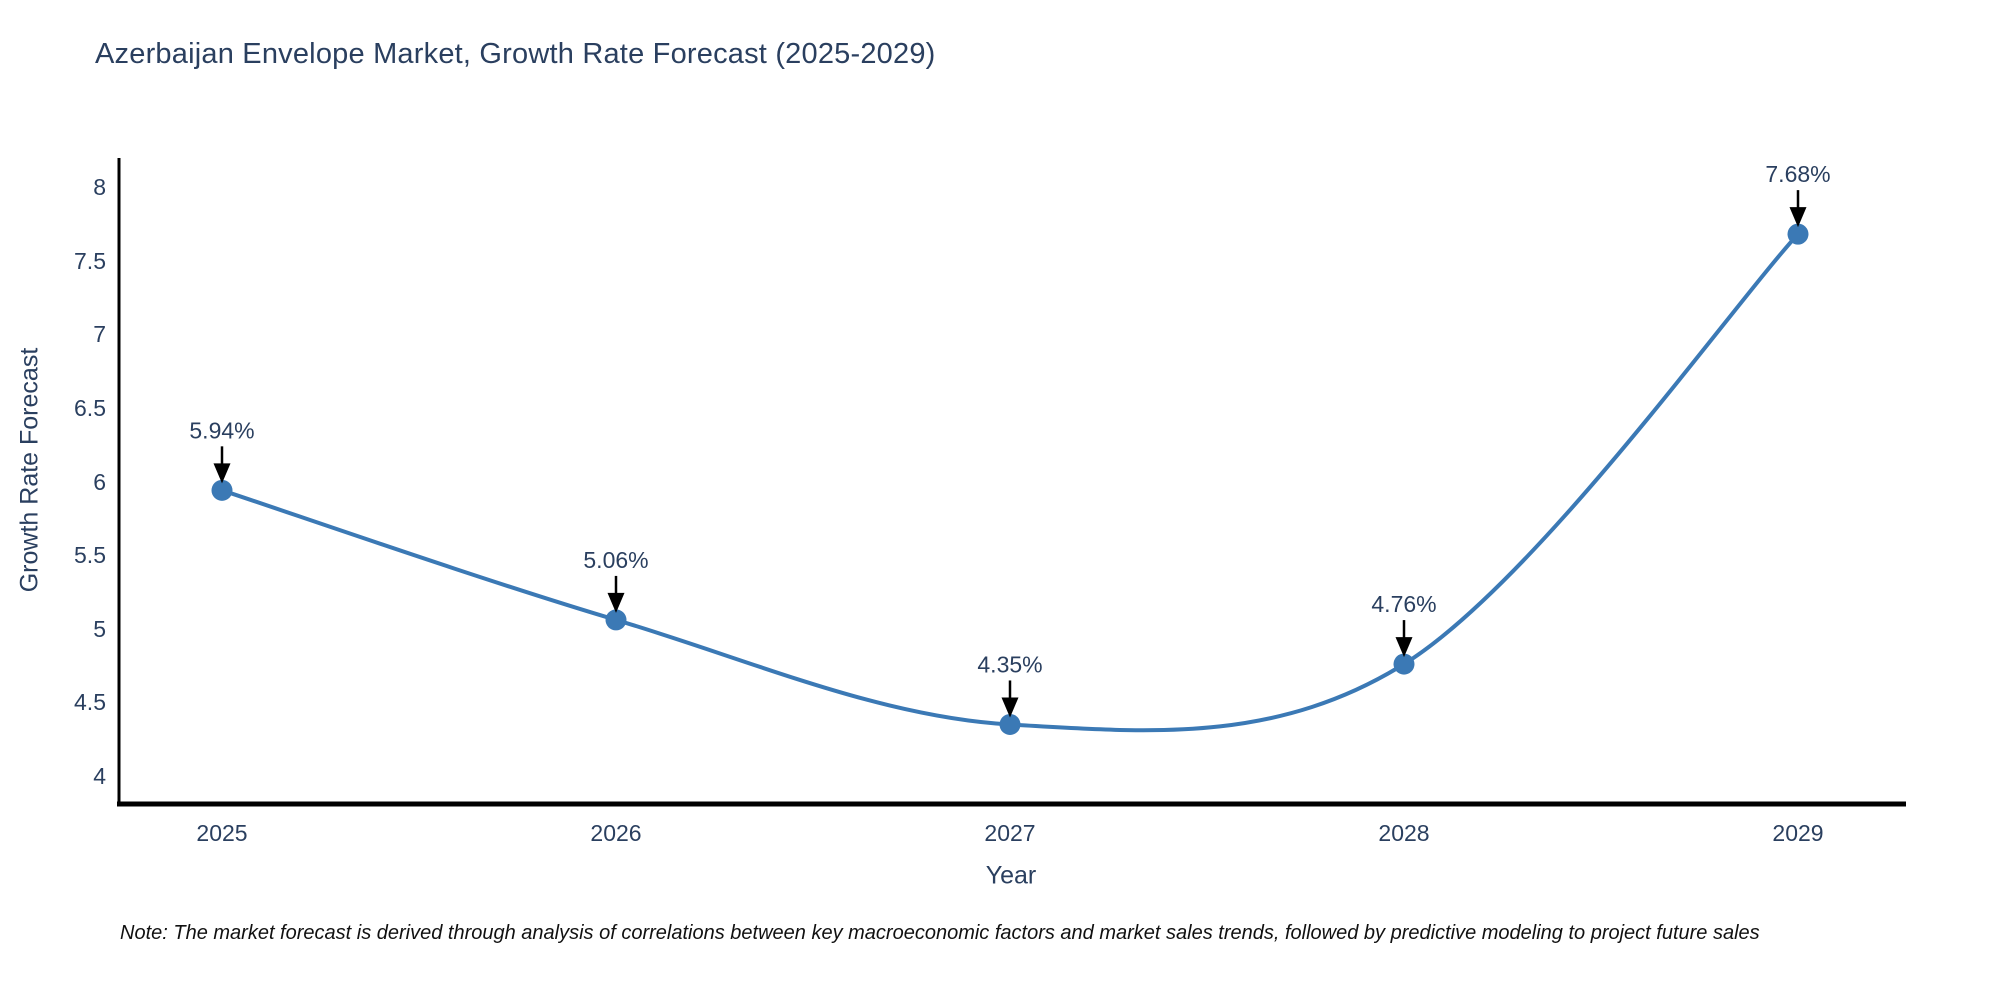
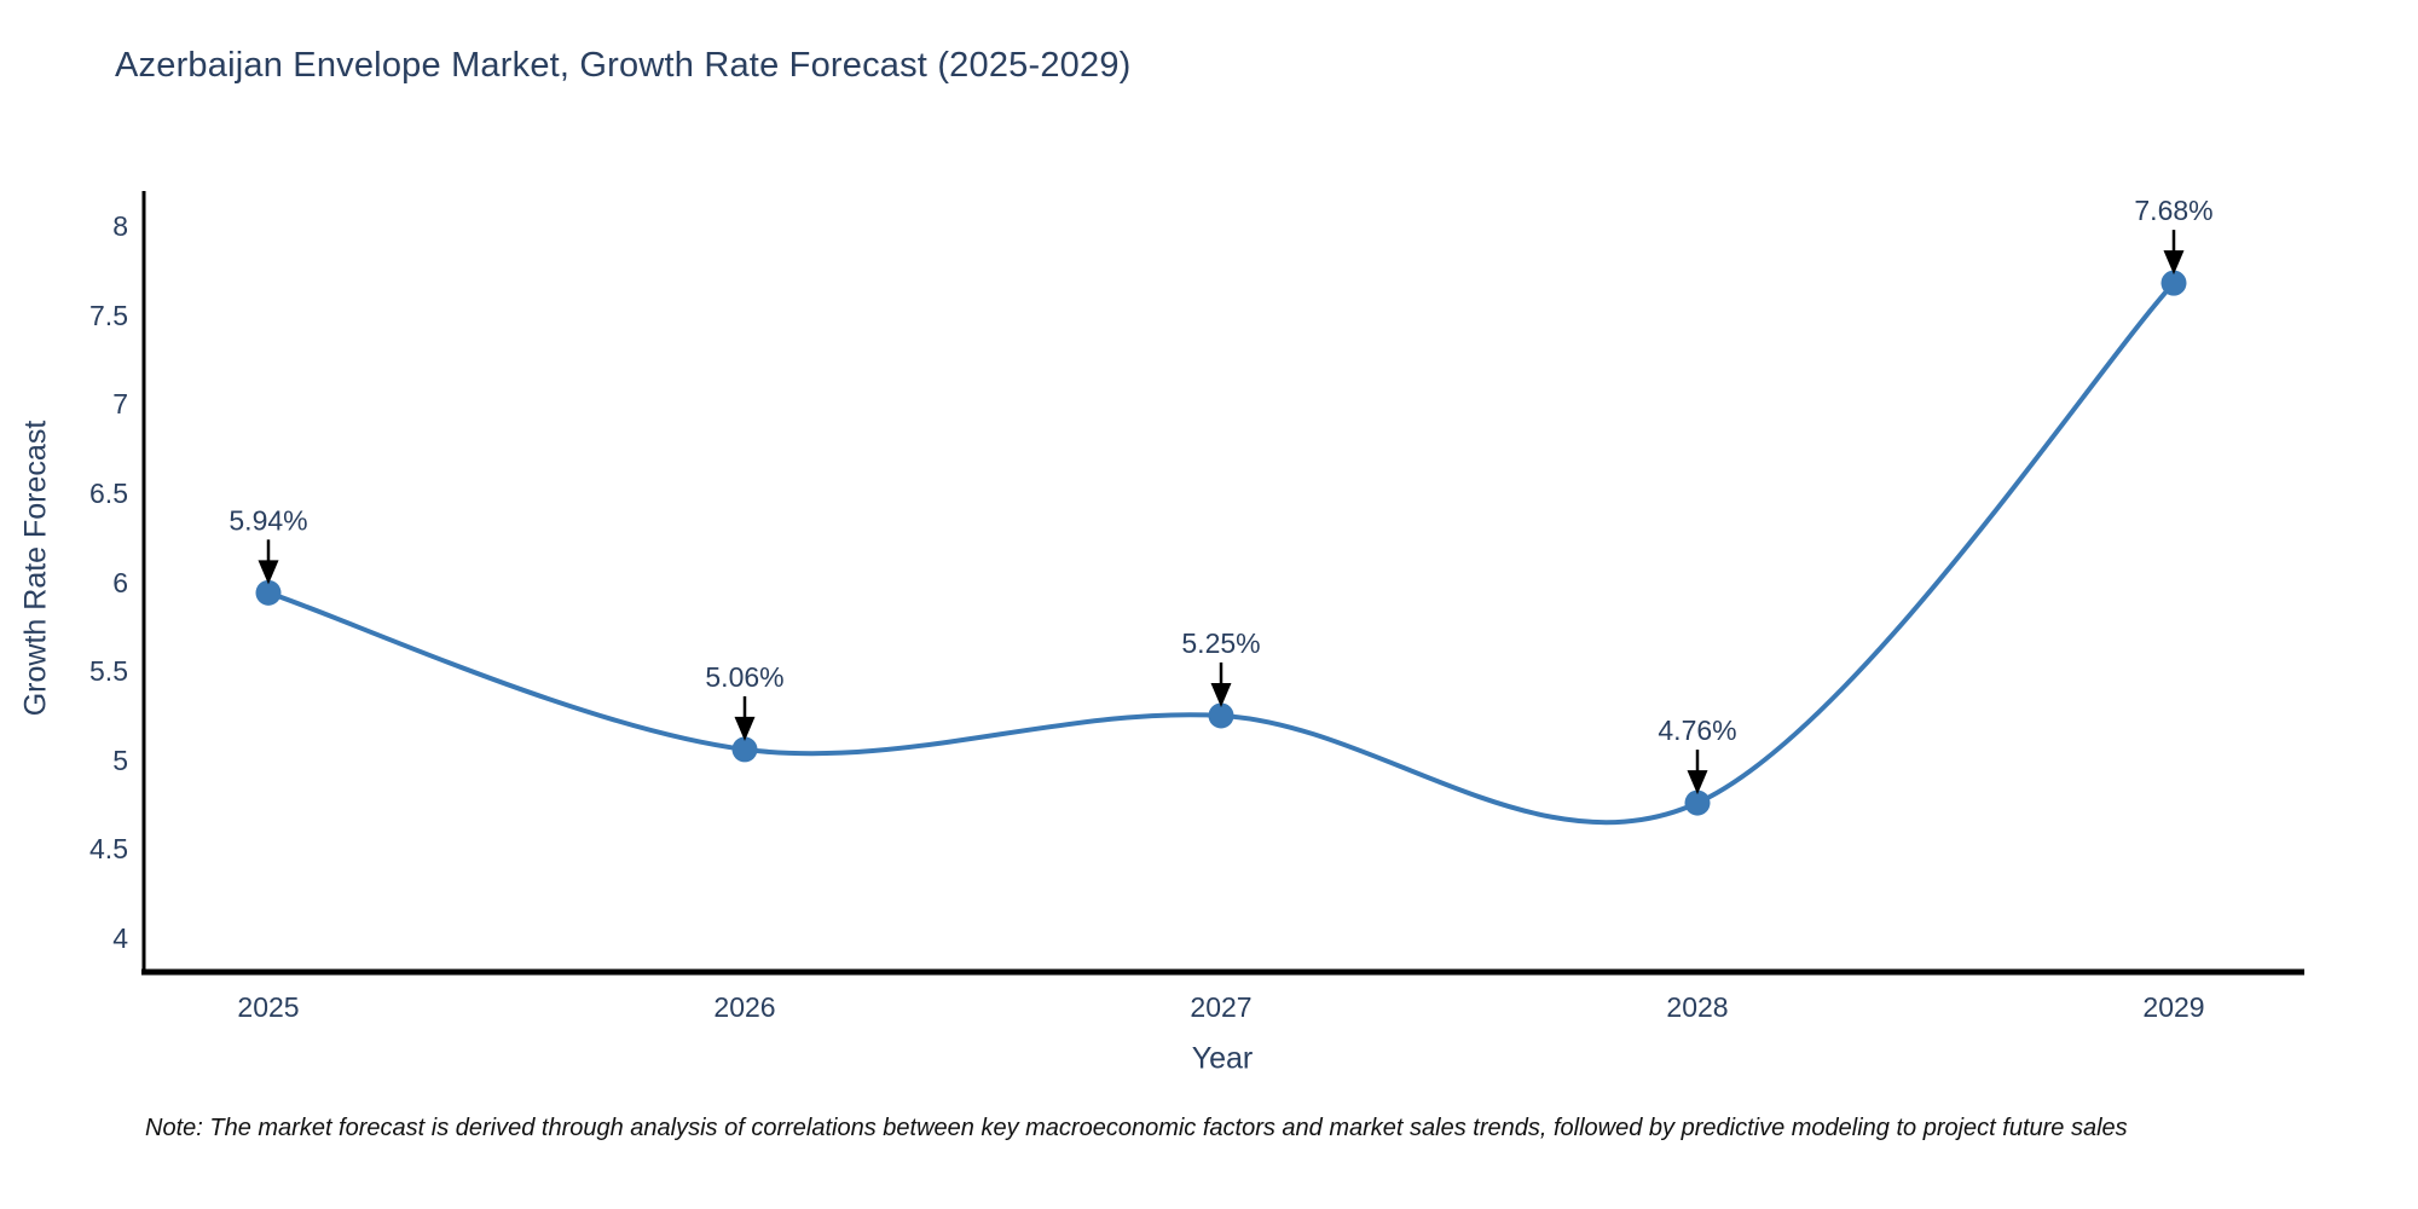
2027: 4.35% -> 5.25%
